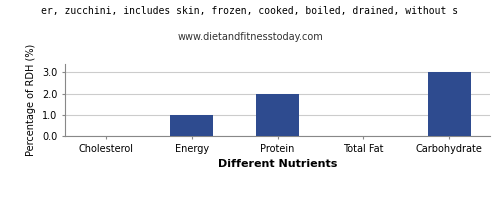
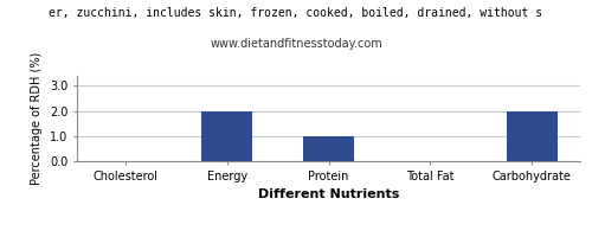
Energy: 1 -> 2
Protein: 2 -> 1
Carbohydrate: 3 -> 2
